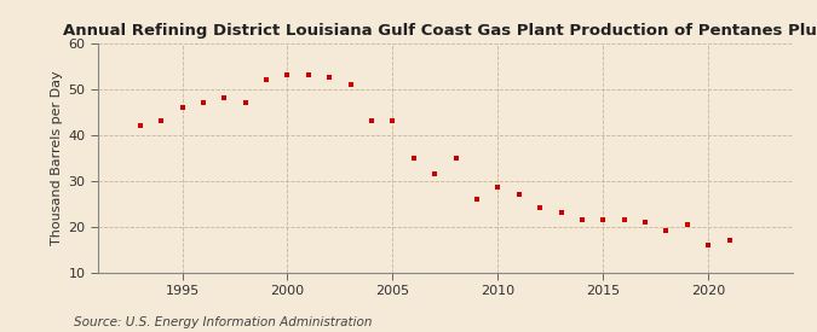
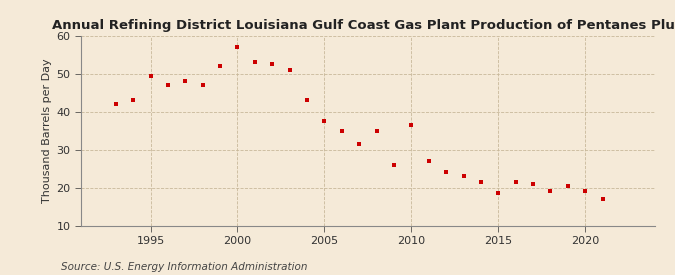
1995: 46.0 -> 49.5
2000: 53.0 -> 57.0
2005: 43.0 -> 37.5
2010: 28.5 -> 36.5
2015: 21.5 -> 18.5
2020: 16.0 -> 19.0
